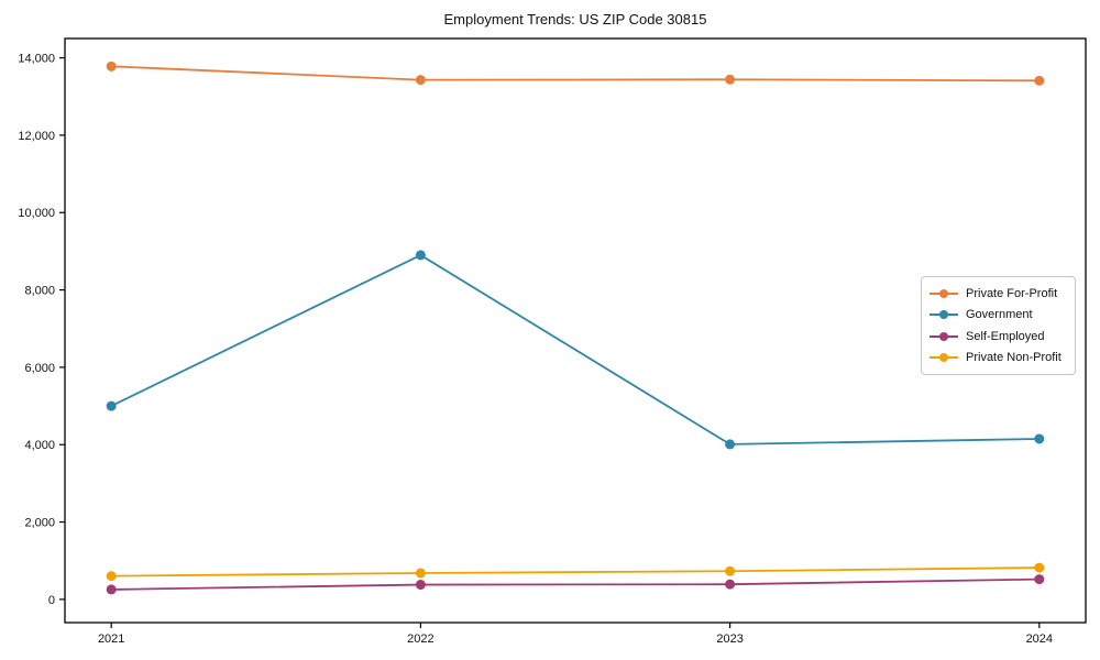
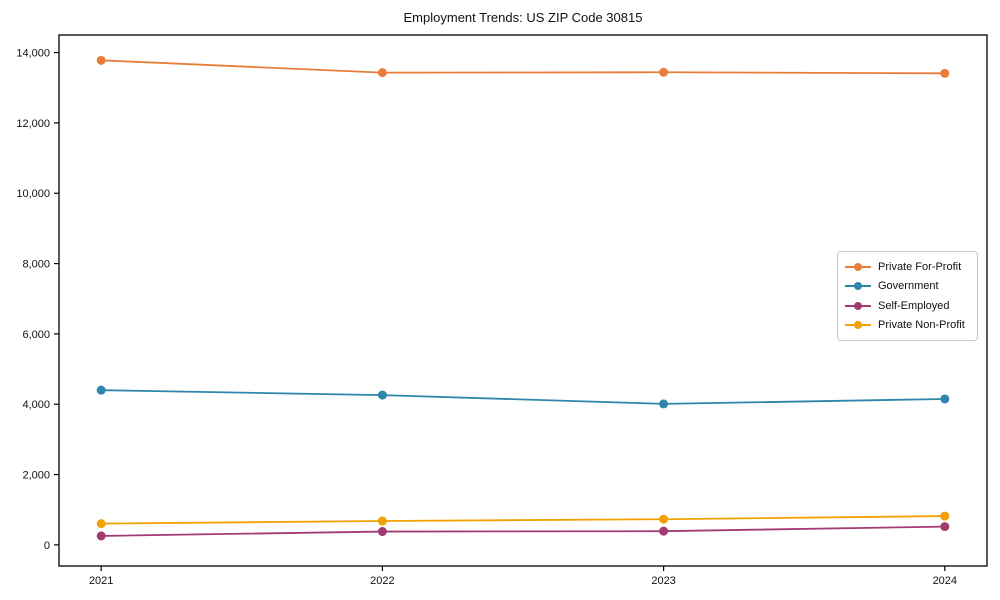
Government/2021: 5000 -> 4400
Government/2022: 8900 -> 4300
